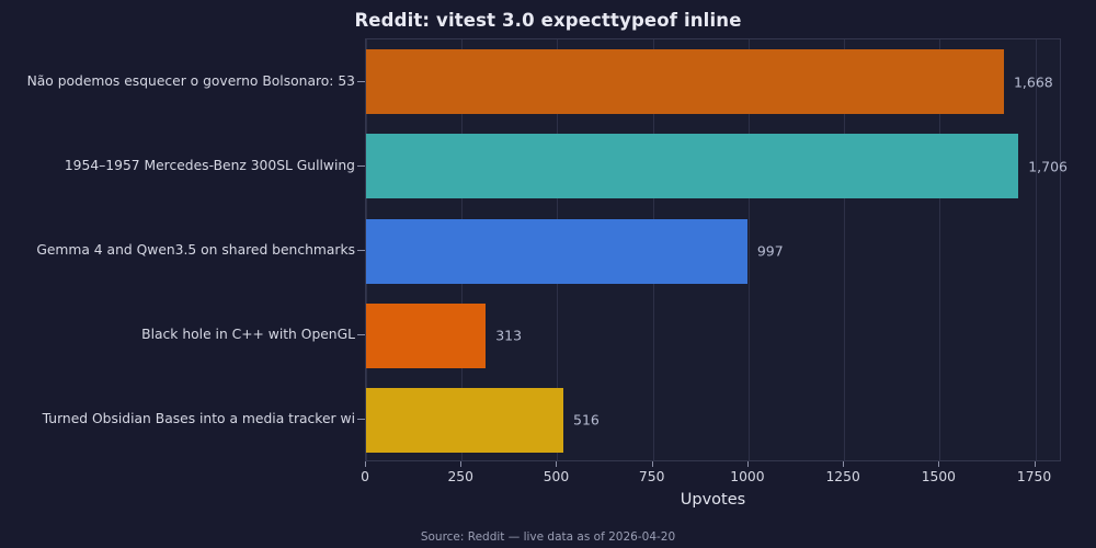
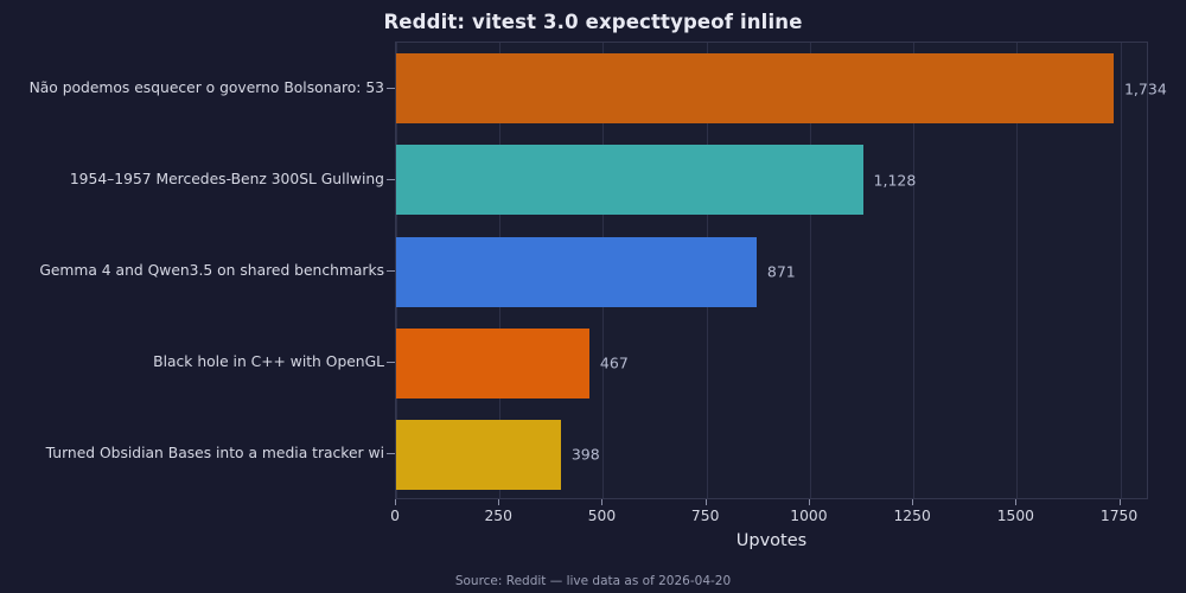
Não podemos esquecer o governo Bolsonaro: 53: 1,668 -> 1,734
1954–1957 Mercedes-Benz 300SL Gullwing: 1,706 -> 1,128
Gemma 4 and Qwen3.5 on shared benchmarks: 997 -> 871
Black hole in C++ with OpenGL: 313 -> 467
Turned Obsidian Bases into a media tracker wi: 516 -> 398
